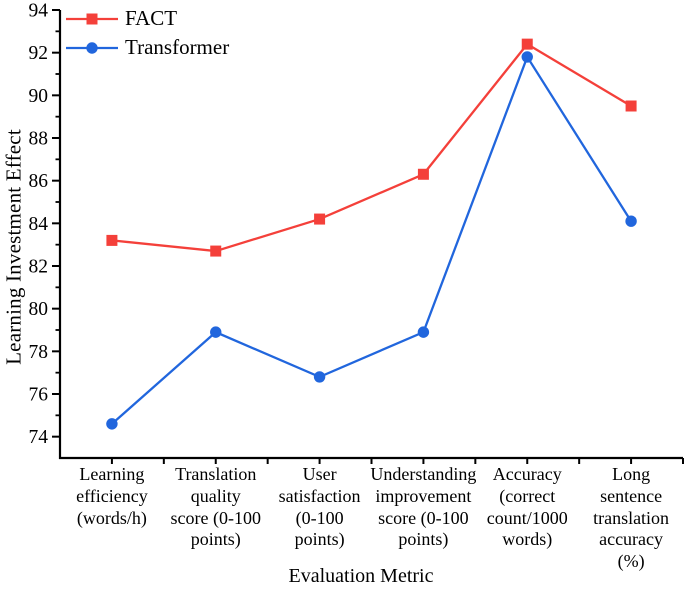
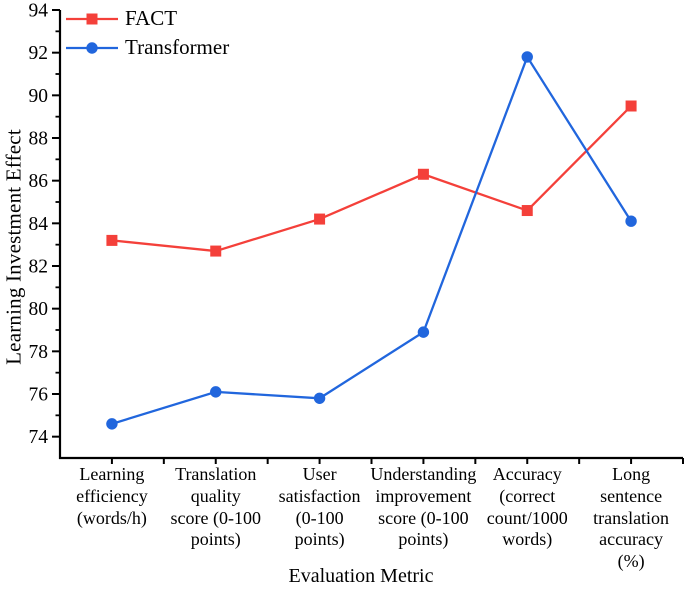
Transformer/Translation quality score (0-100 points): 78.9 -> 76.1
Transformer/User satisfaction (0-100 points): 76.8 -> 75.8
FACT/Accuracy (correct count/1000 words): 92.4 -> 84.6
